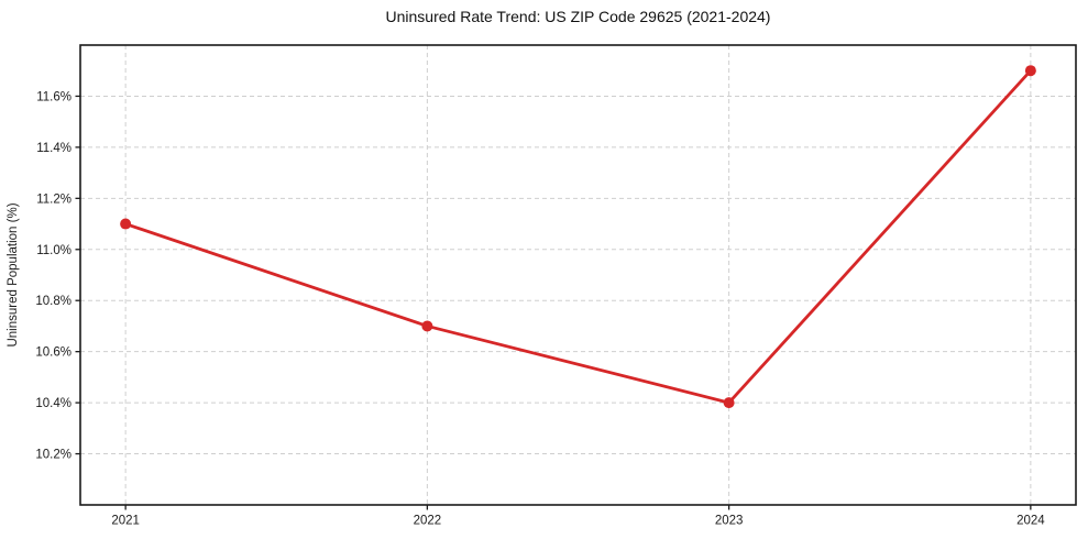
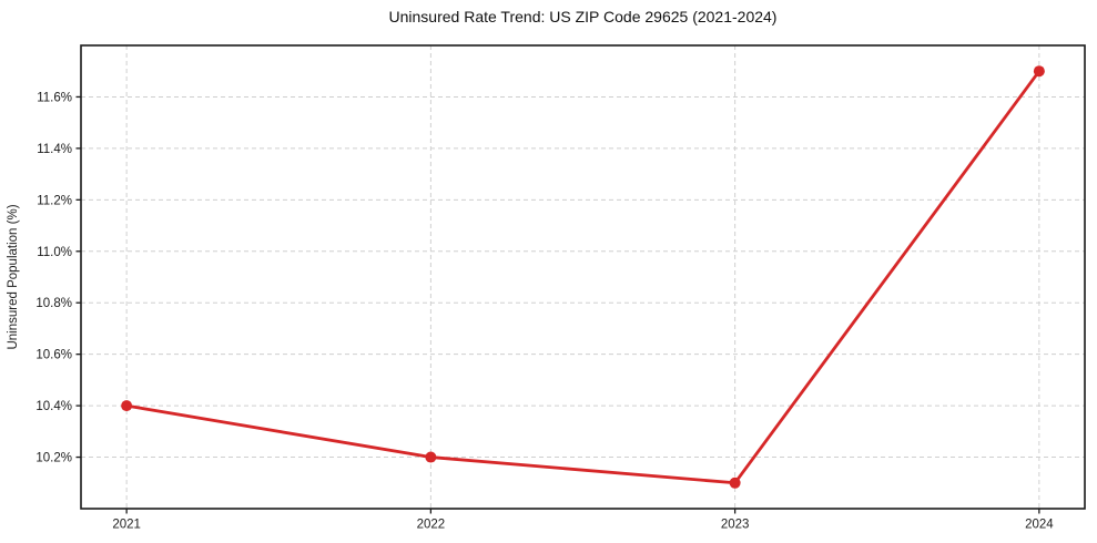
2021: 11.1% -> 10.4%
2022: 10.7% -> 10.2%
2023: 10.4% -> 10.1%
